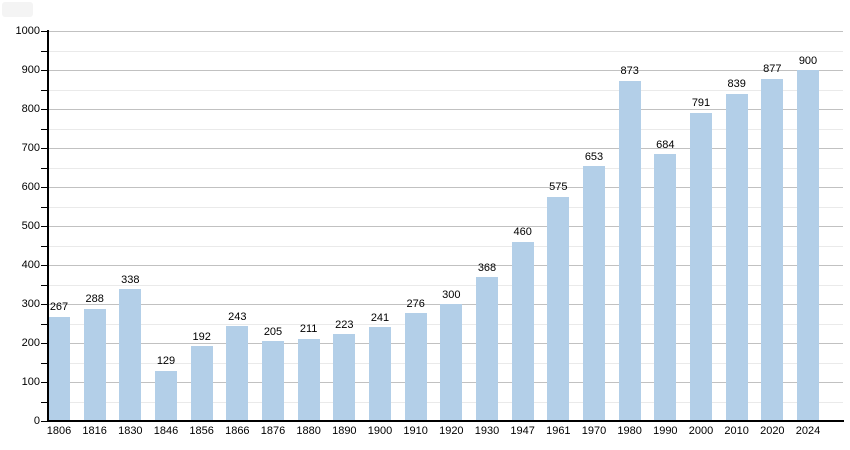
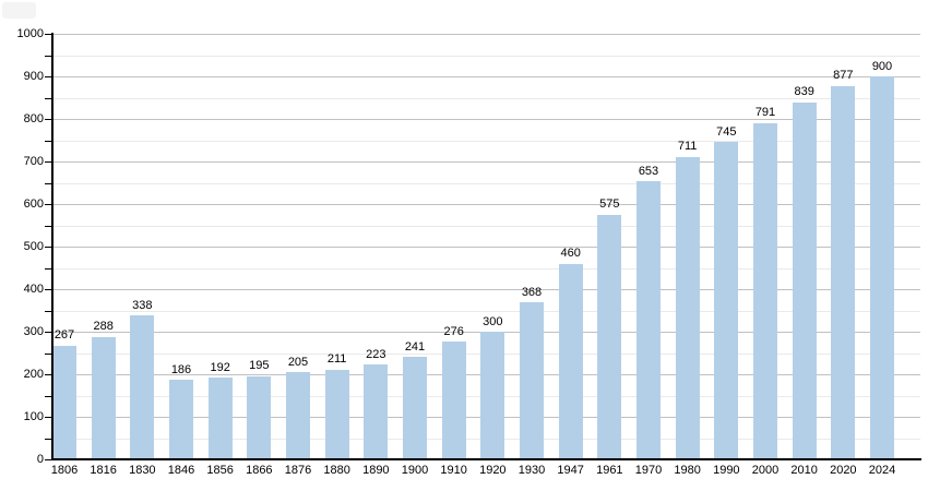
1846: 129 -> 186
1866: 243 -> 195
1980: 873 -> 711
1990: 684 -> 745
